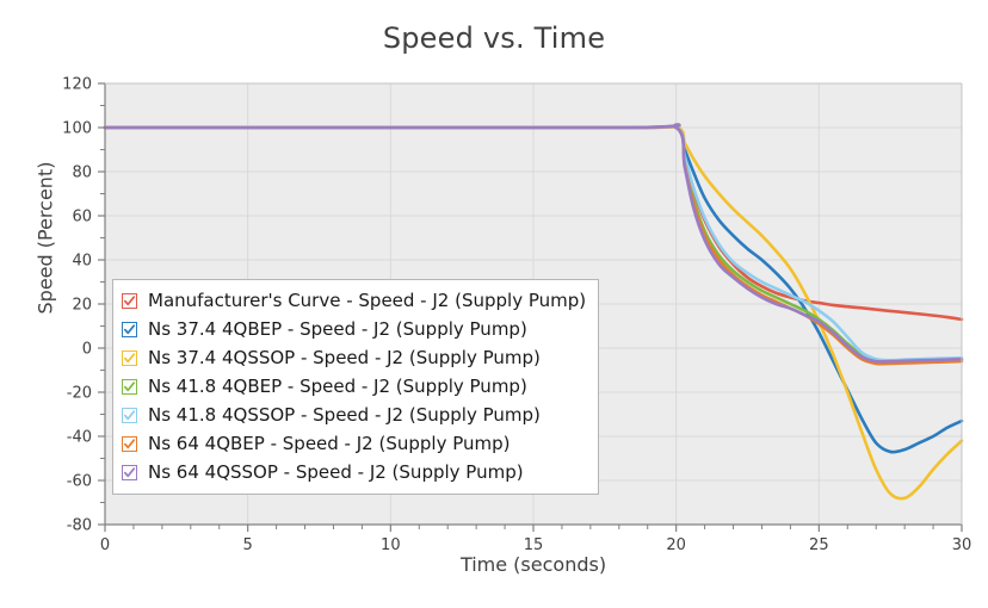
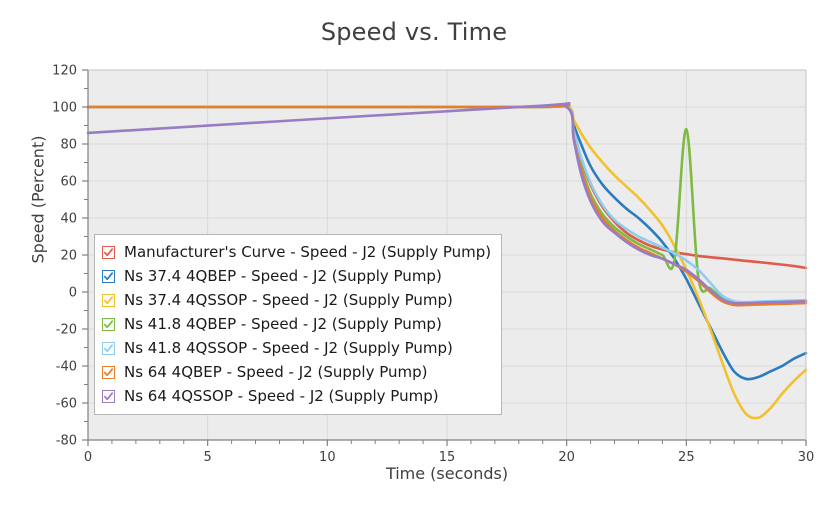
Ns 64 4QSSOP - Speed - J2 (Supply Pump)/0: 100 -> 86
Ns 41.8 4QBEP - Speed - J2 (Supply Pump)/25: 13 -> 88
